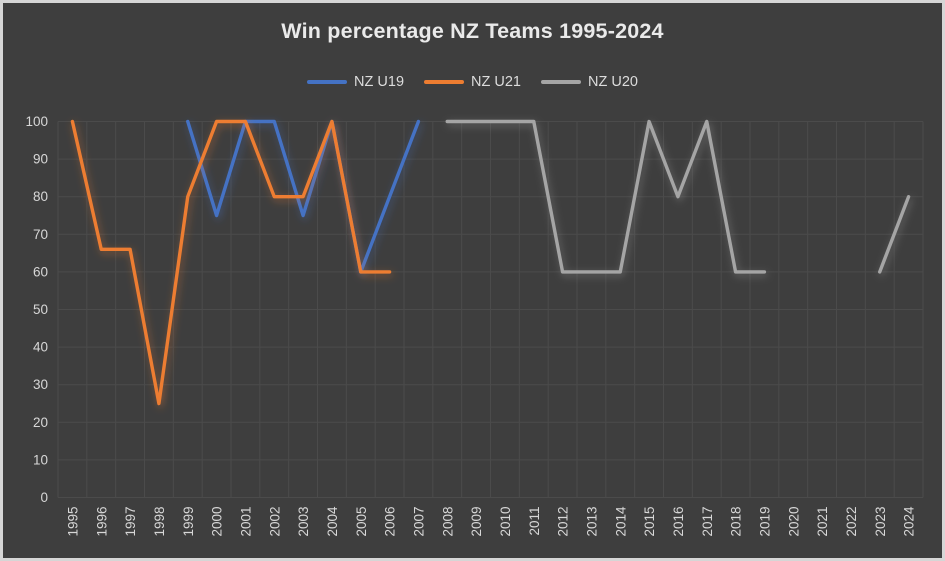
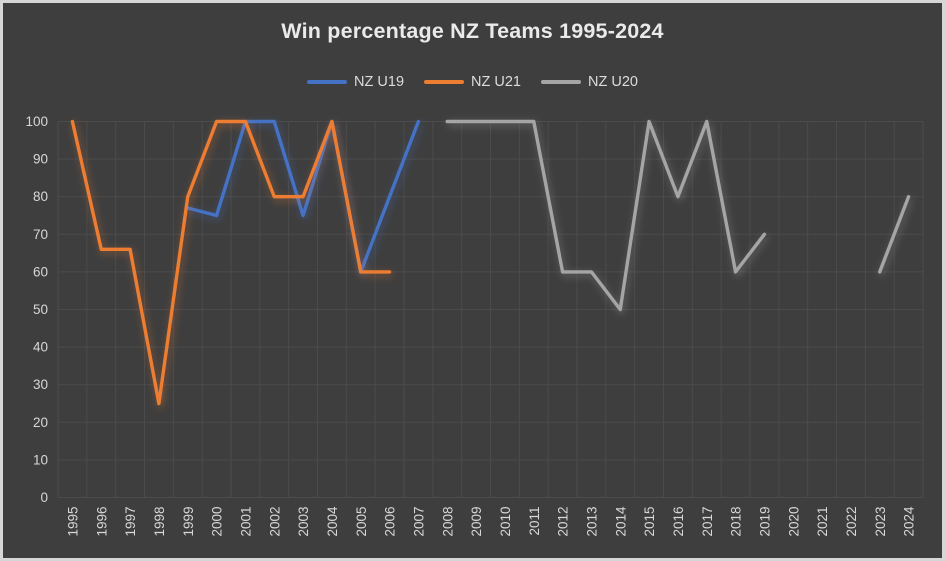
NZ U19/1999: 100 -> 77
NZ U20/2014: 60 -> 50
NZ U20/2019: 60 -> 70
